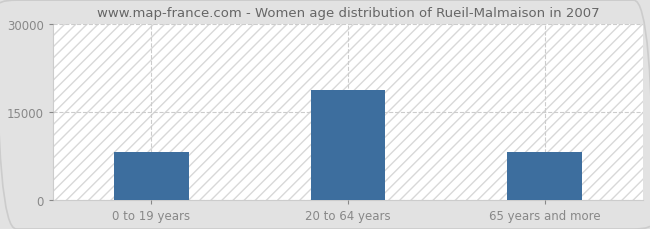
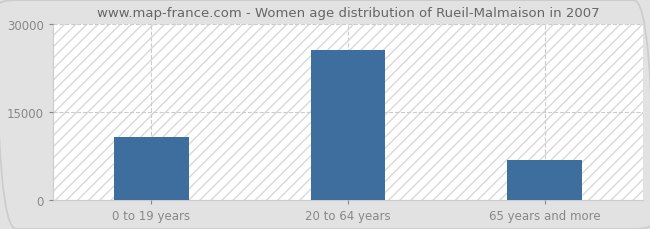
0 to 19 years: 8200 -> 10800
20 to 64 years: 18800 -> 25600
65 years and more: 8200 -> 6800
